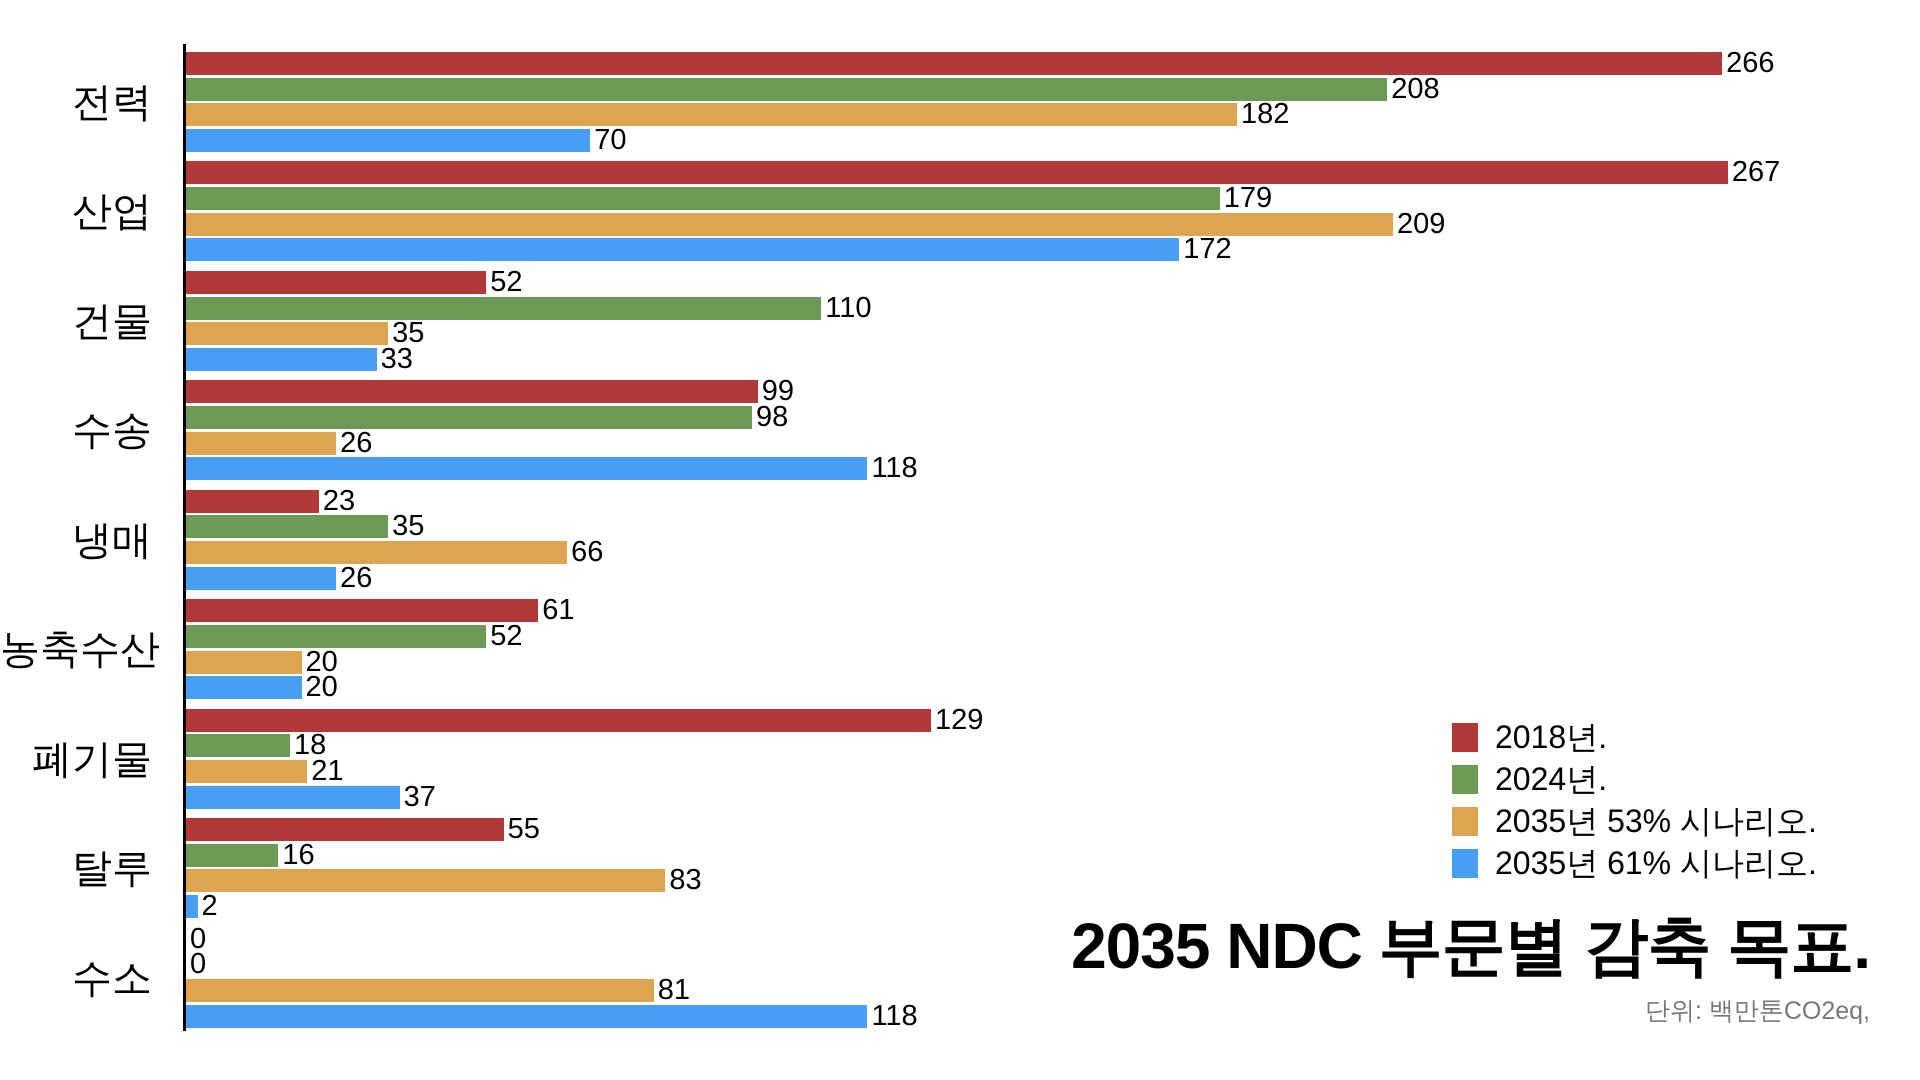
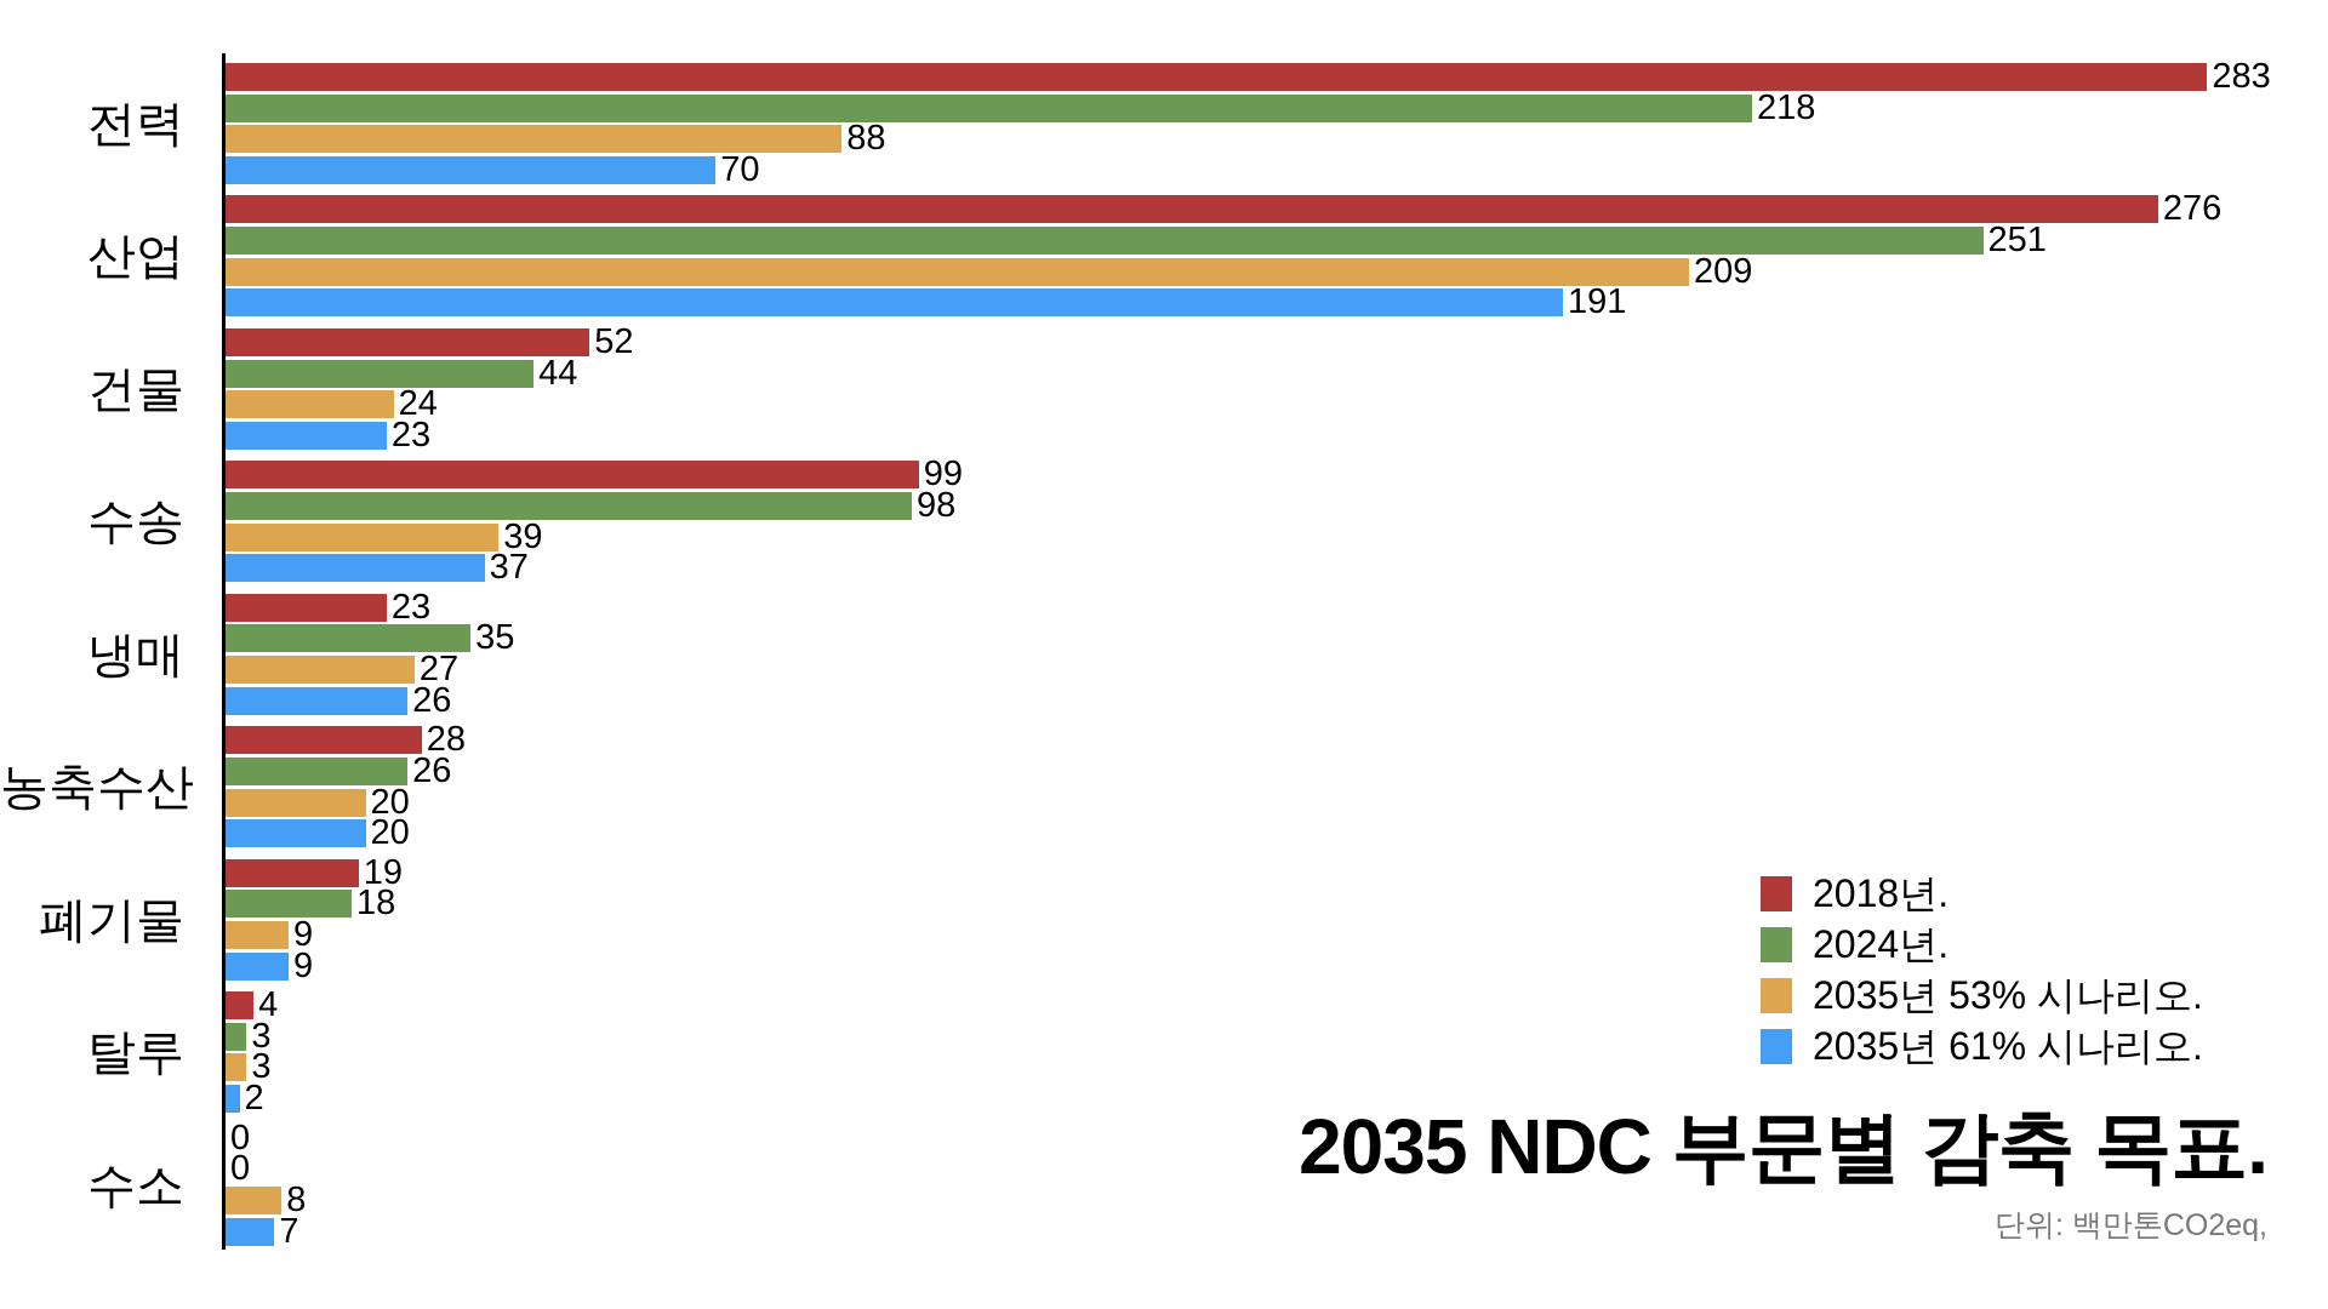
2018년./전력: 266 -> 283
2024년./전력: 208 -> 218
2035년 53% 시나리오./전력: 182 -> 88
2018년./산업: 267 -> 276
2024년./산업: 179 -> 251
2035년 61% 시나리오./산업: 172 -> 191
2024년./건물: 110 -> 44
2035년 53% 시나리오./건물: 35 -> 24
2035년 61% 시나리오./건물: 33 -> 23
2035년 53% 시나리오./수송: 26 -> 39
2035년 61% 시나리오./수송: 118 -> 37
2035년 53% 시나리오./냉매: 66 -> 27
2018년./농축수산: 61 -> 28
2024년./농축수산: 52 -> 26
2018년./폐기물: 129 -> 19
2035년 53% 시나리오./폐기물: 21 -> 9
2035년 61% 시나리오./폐기물: 37 -> 9
2018년./탈루: 55 -> 4
2024년./탈루: 16 -> 3
2035년 53% 시나리오./탈루: 83 -> 3
2035년 53% 시나리오./수소: 81 -> 8
2035년 61% 시나리오./수소: 118 -> 7
